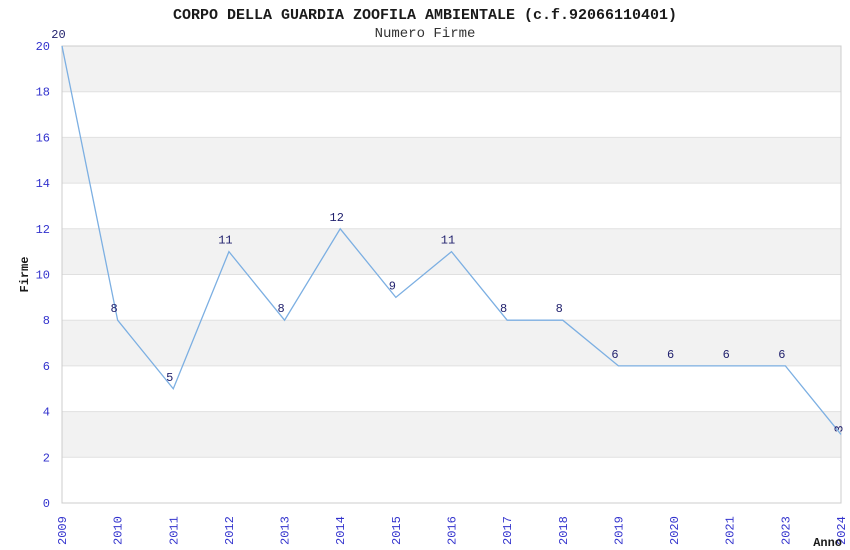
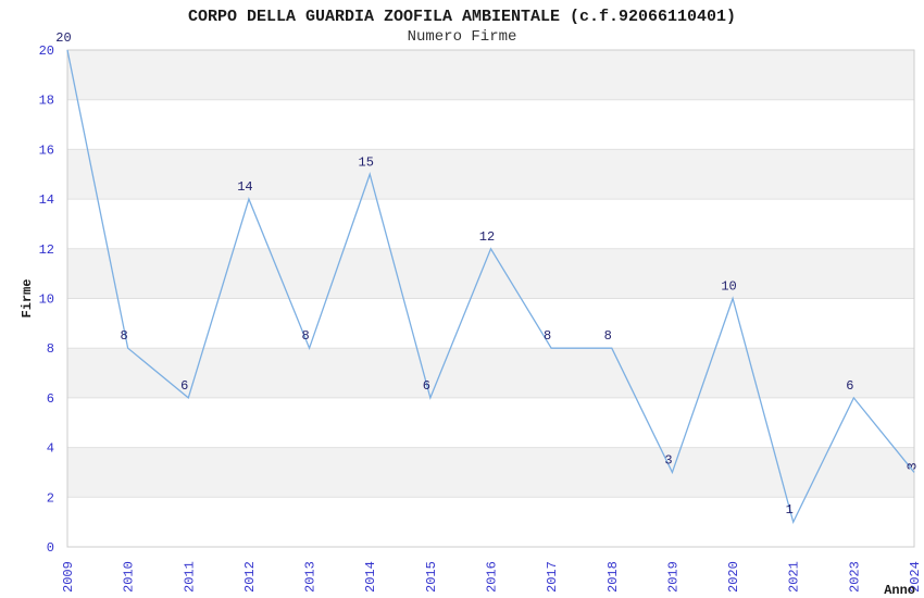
2011: 5 -> 6
2012: 11 -> 14
2014: 12 -> 15
2015: 9 -> 6
2016: 11 -> 12
2019: 6 -> 3
2020: 6 -> 10
2021: 6 -> 1
